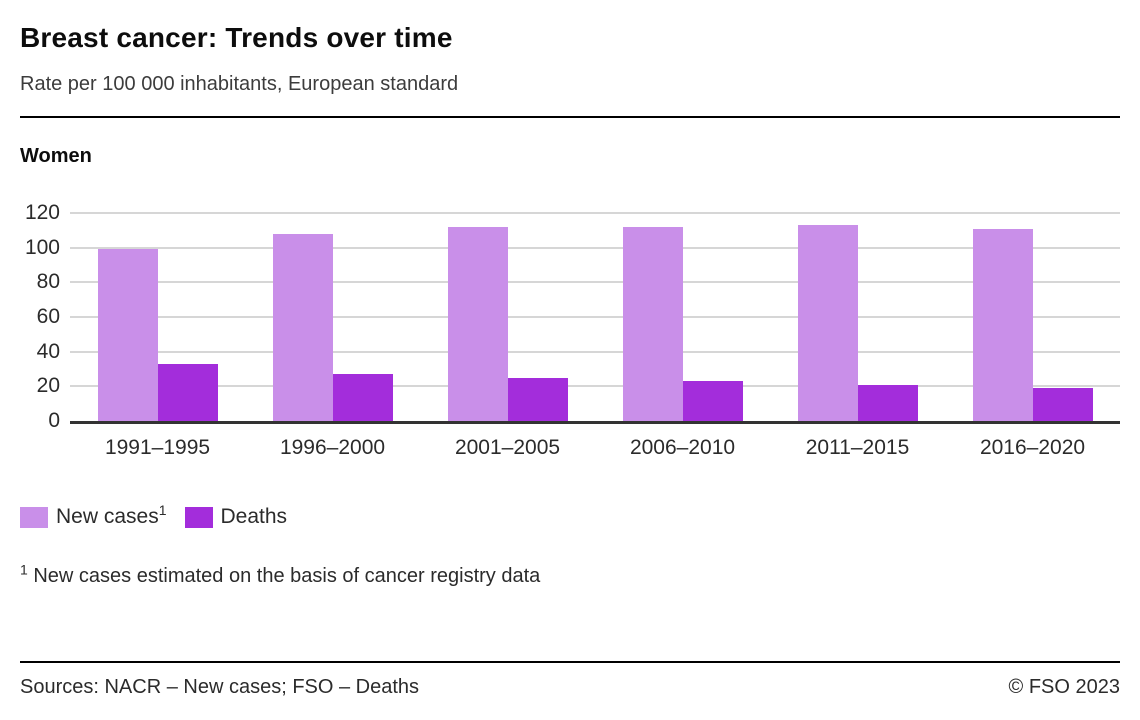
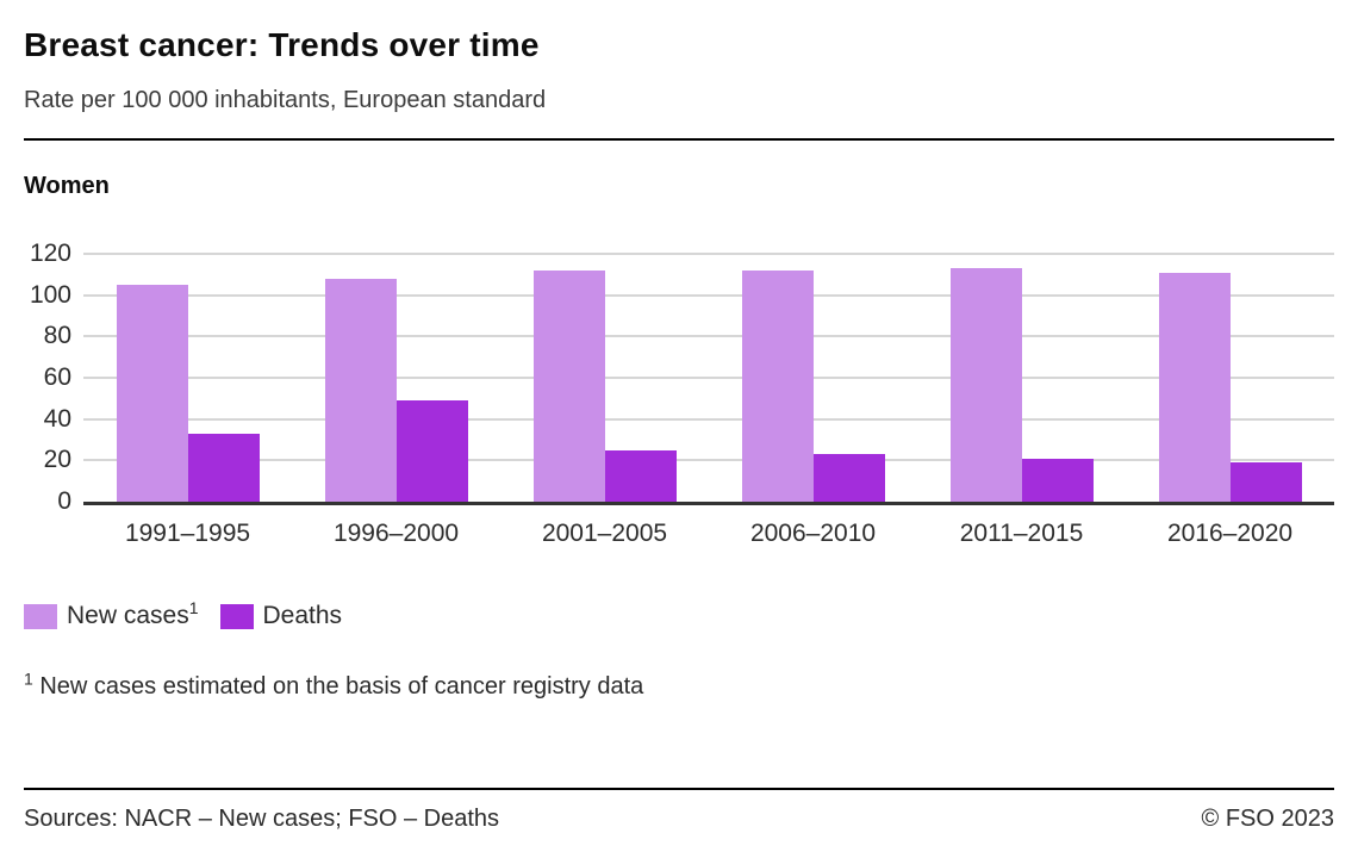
New cases/1991–1995: 99 -> 105
Deaths/1996–2000: 27 -> 49
